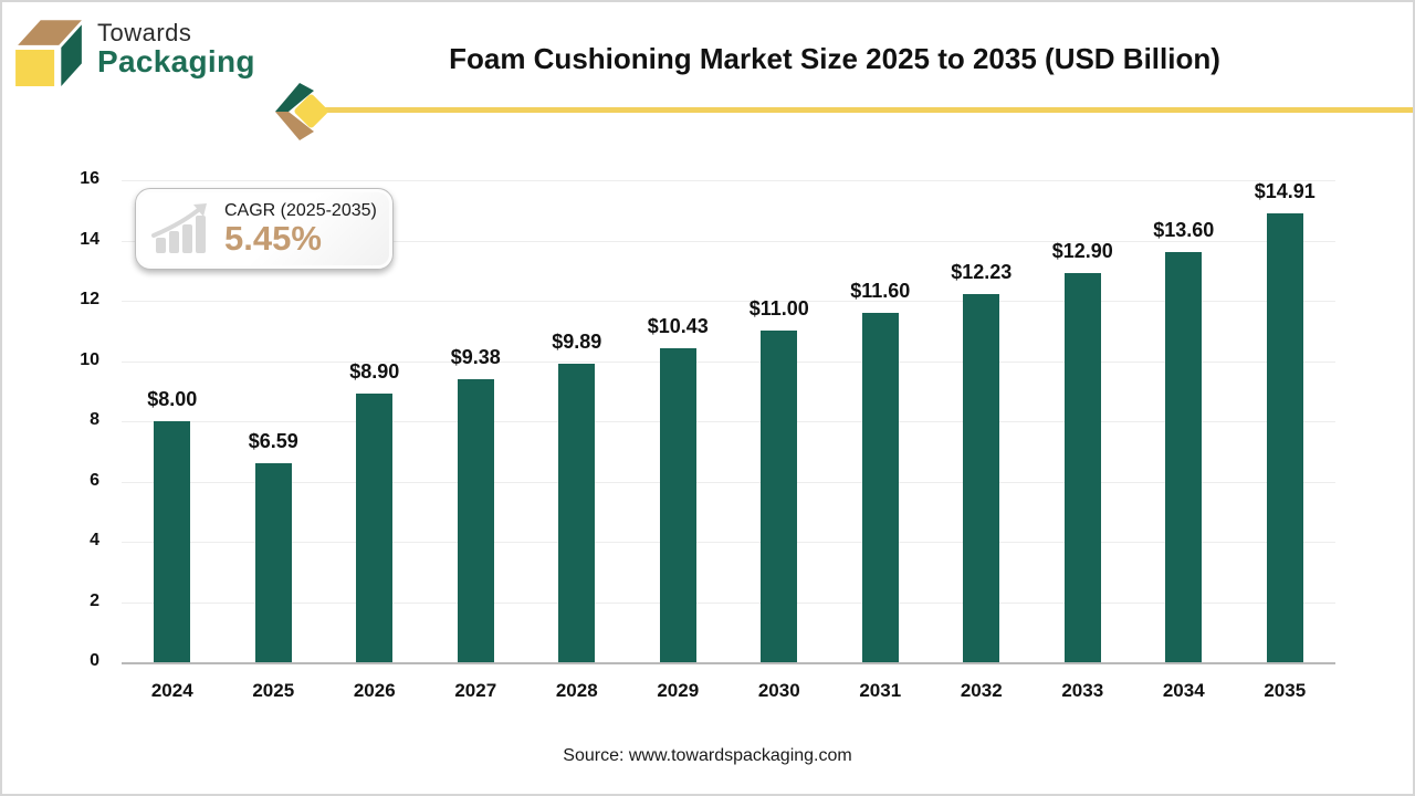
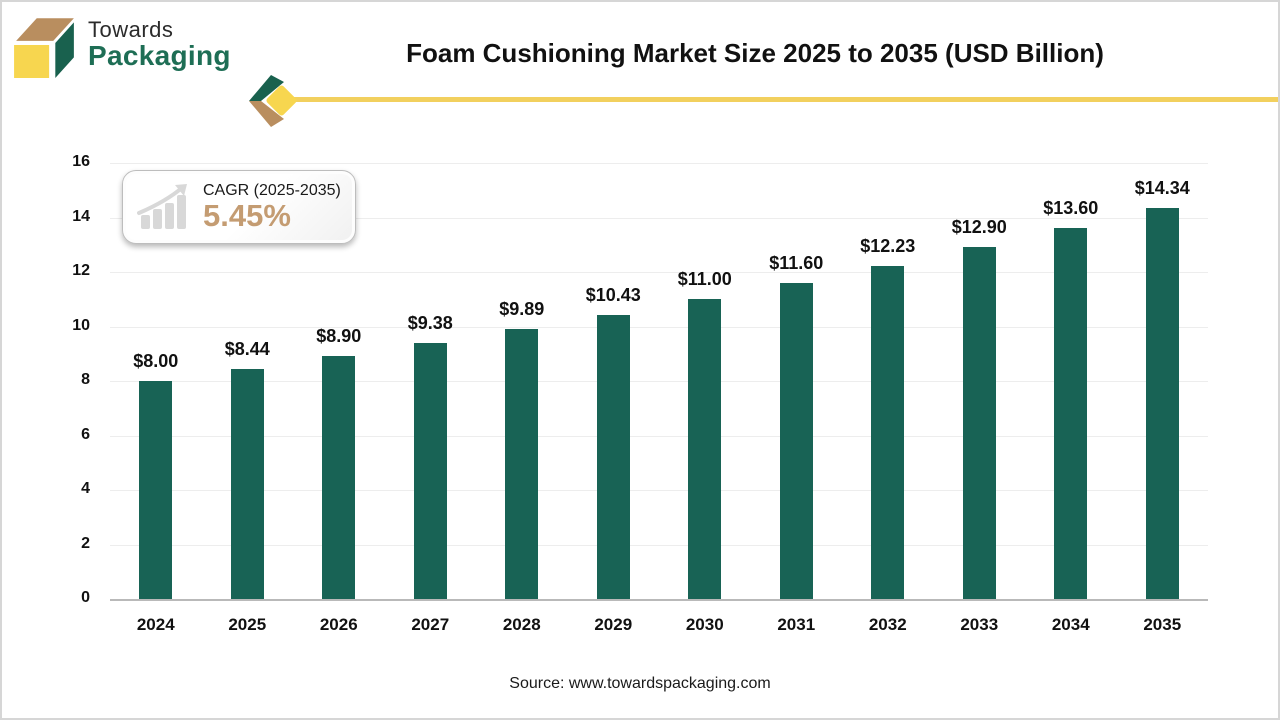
2025: $6.59 -> $8.44
2035: $14.91 -> $14.34
